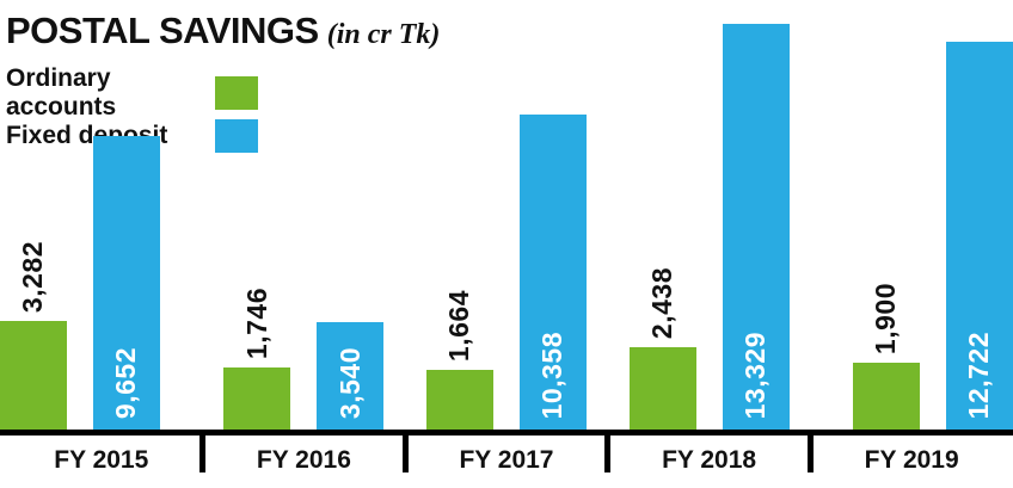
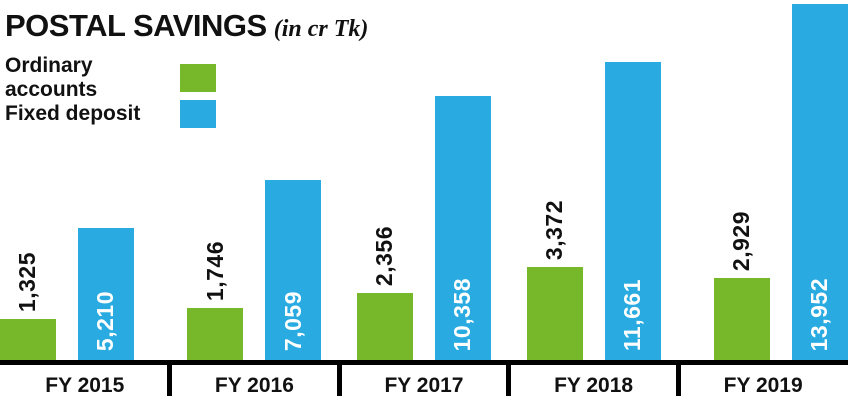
Ordinary accounts/FY 2015: 3,282 -> 1,325
Fixed deposit/FY 2015: 9,652 -> 5,210
Fixed deposit/FY 2016: 3,540 -> 7,059
Ordinary accounts/FY 2017: 1,664 -> 2,356
Ordinary accounts/FY 2018: 2,438 -> 3,372
Fixed deposit/FY 2018: 13,329 -> 11,661
Ordinary accounts/FY 2019: 1,900 -> 2,929
Fixed deposit/FY 2019: 12,722 -> 13,952
